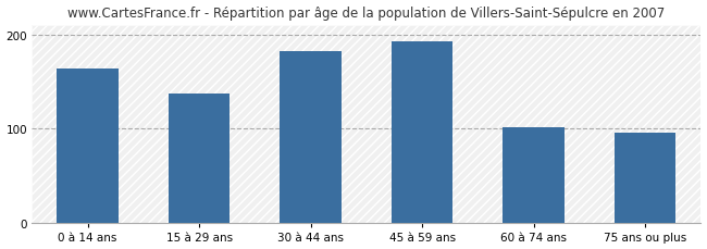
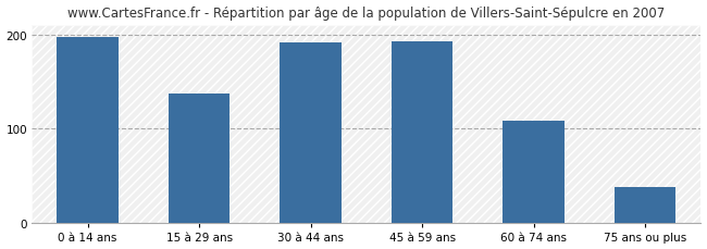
0 à 14 ans: 164 -> 197
30 à 44 ans: 182 -> 192
60 à 74 ans: 102 -> 109
75 ans ou plus: 96 -> 38
